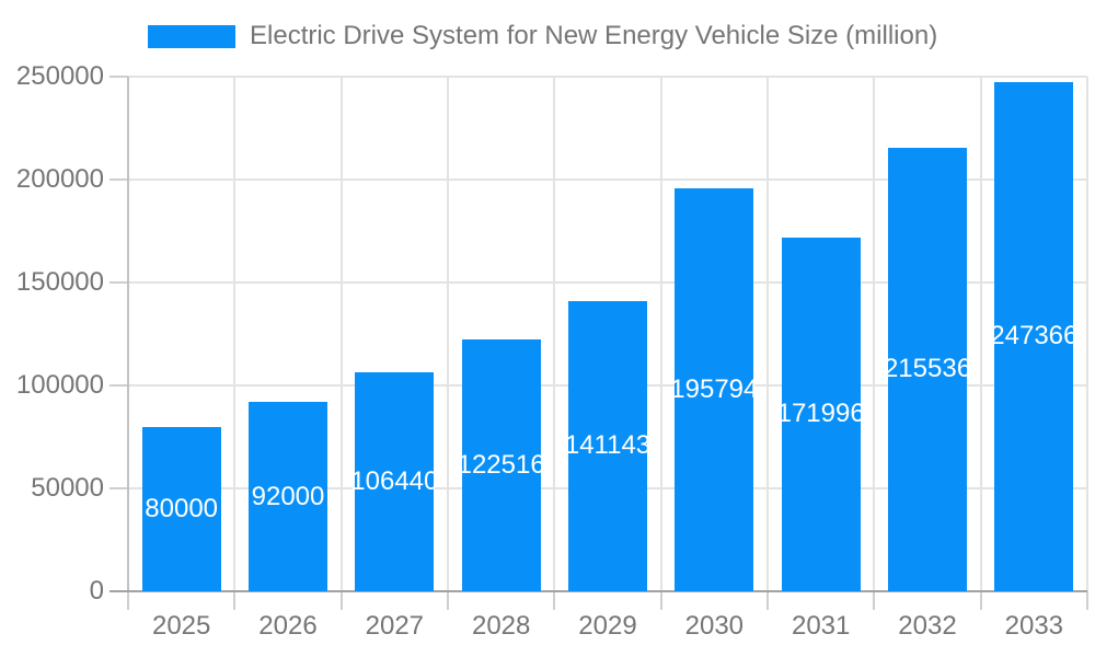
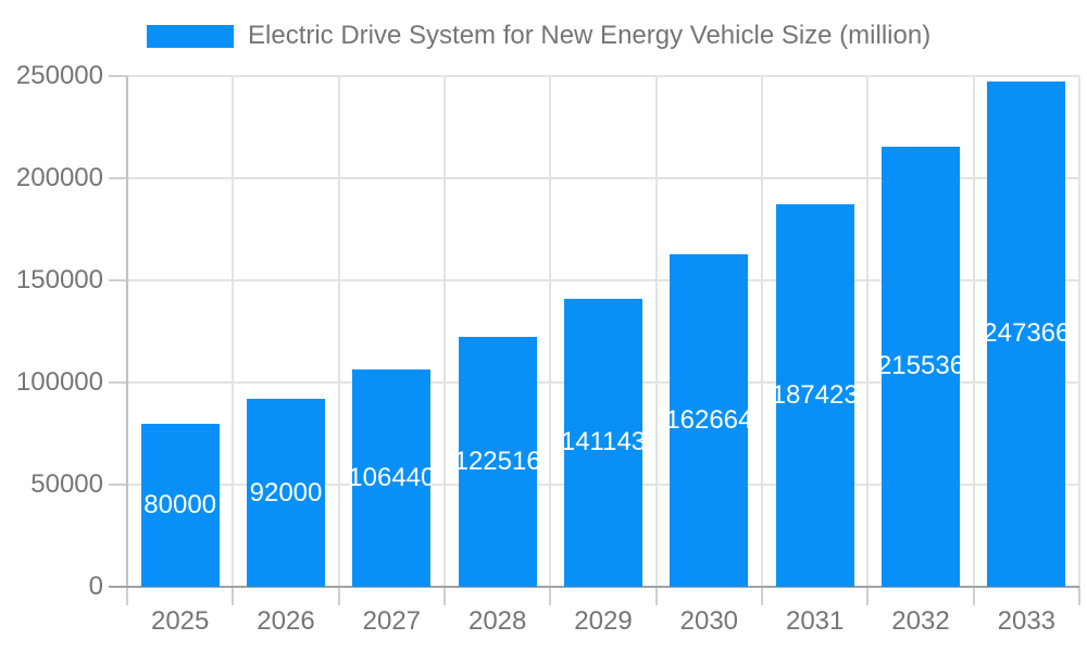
2030: 195794 -> 162664
2031: 171996 -> 187423
